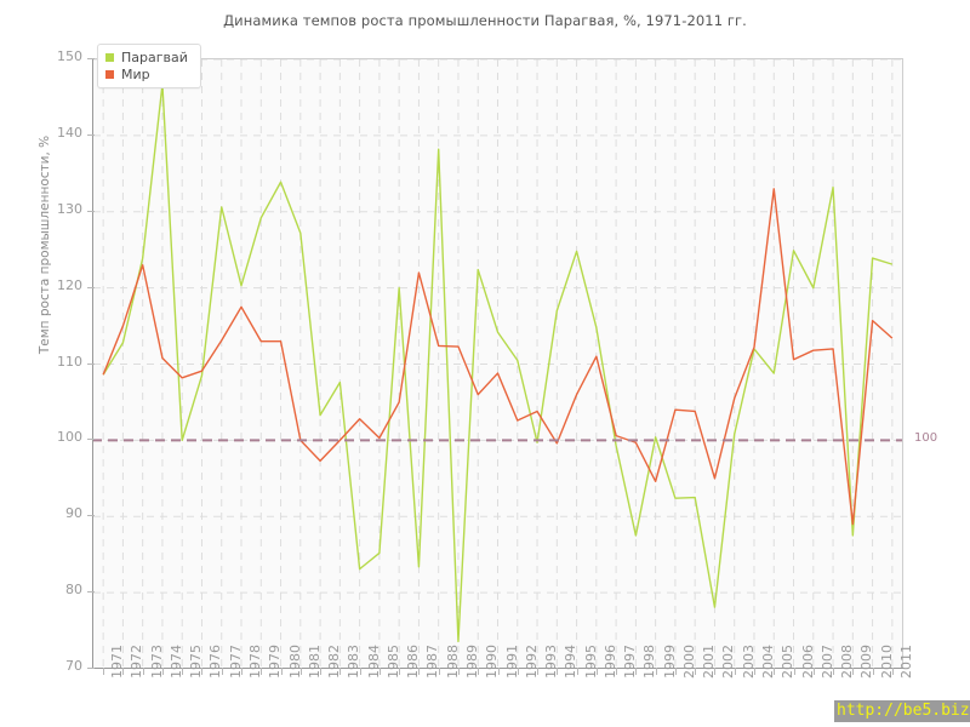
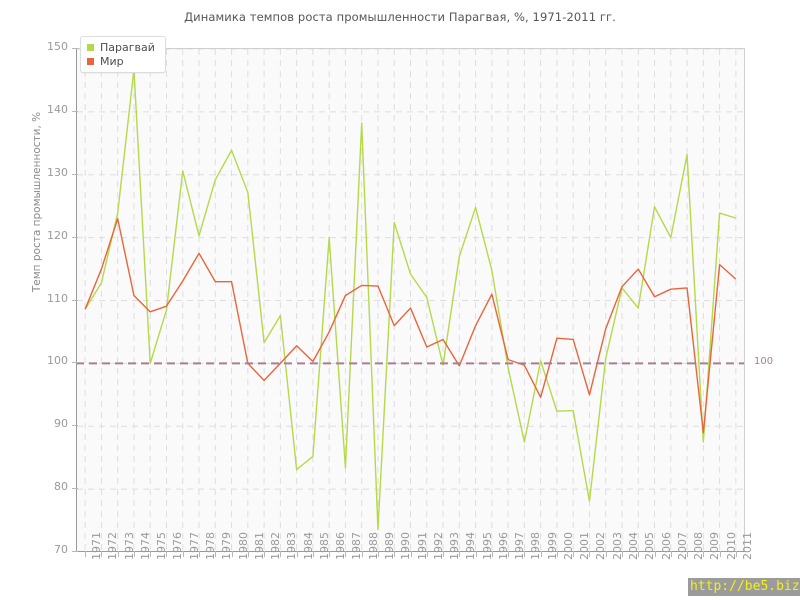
Мир/1987: 122 -> 111
Мир/2005: 133 -> 115
